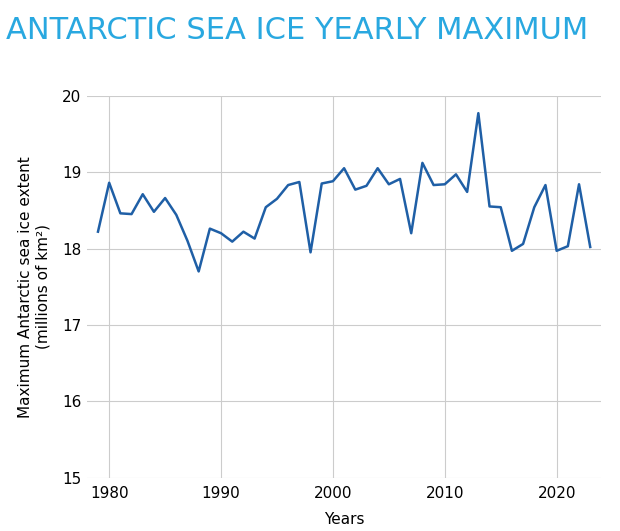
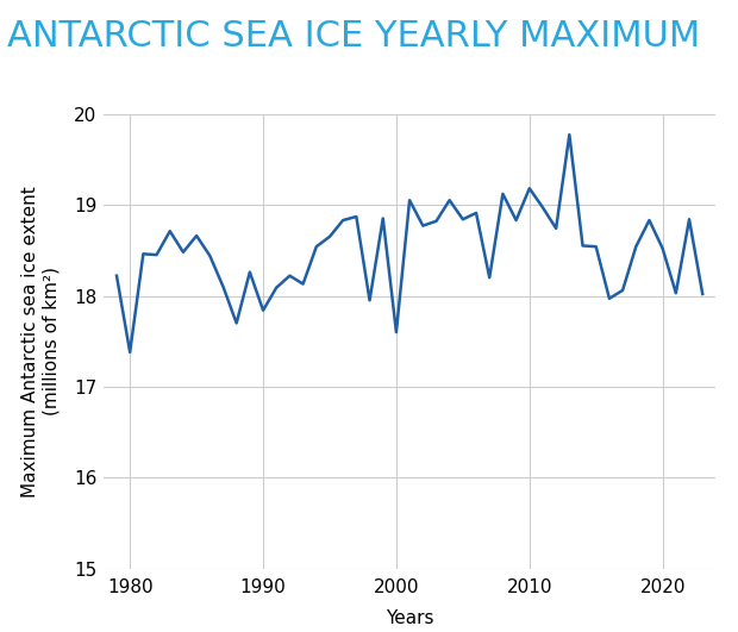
1980: 18.86 -> 17.38
1990: 18.20 -> 17.84
2000: 18.88 -> 17.60
2010: 18.84 -> 19.18
2020: 17.97 -> 18.52
